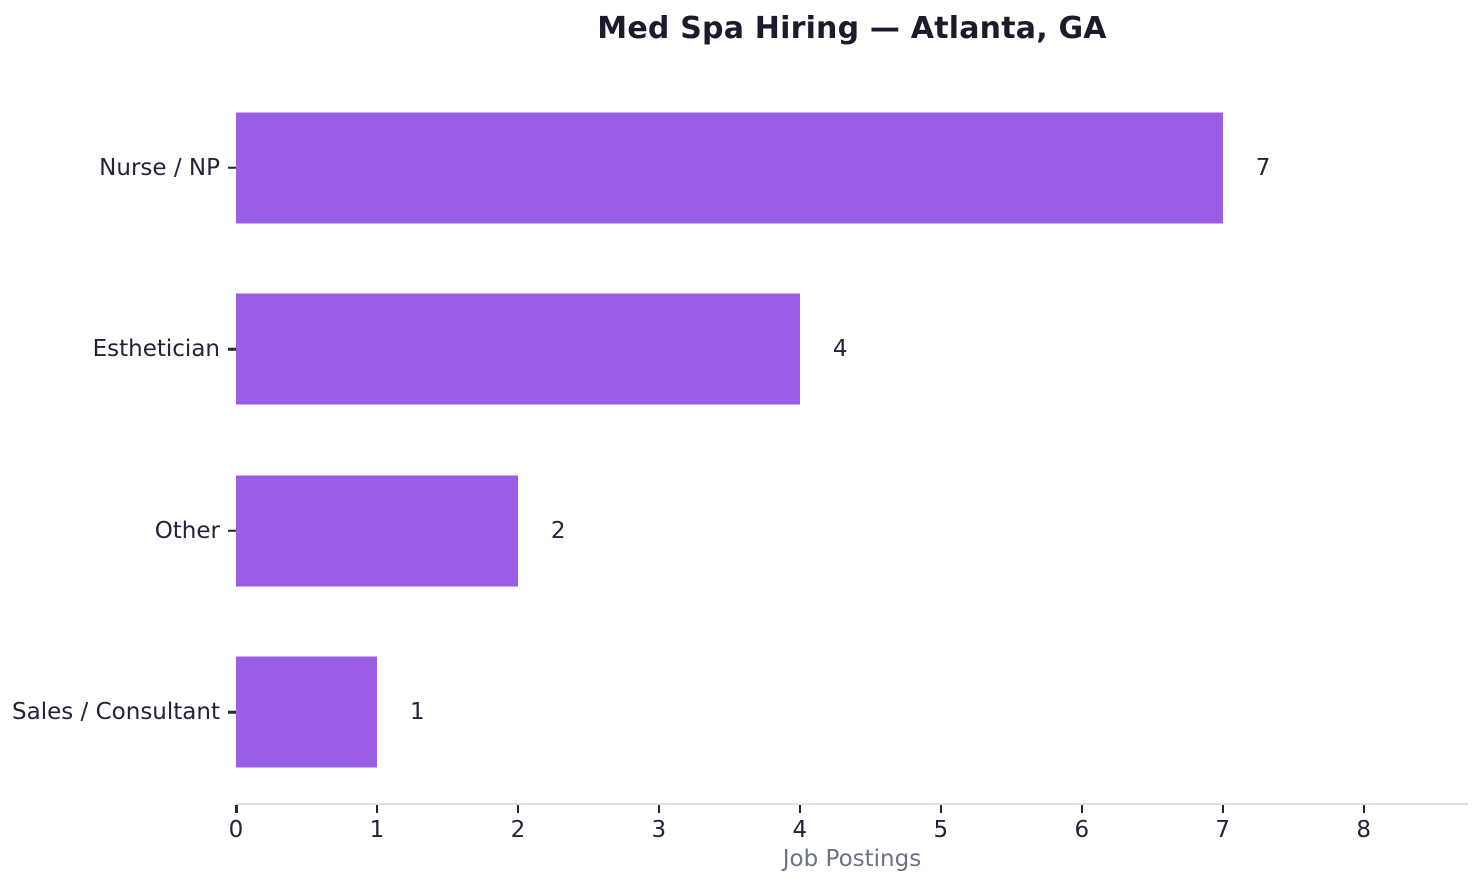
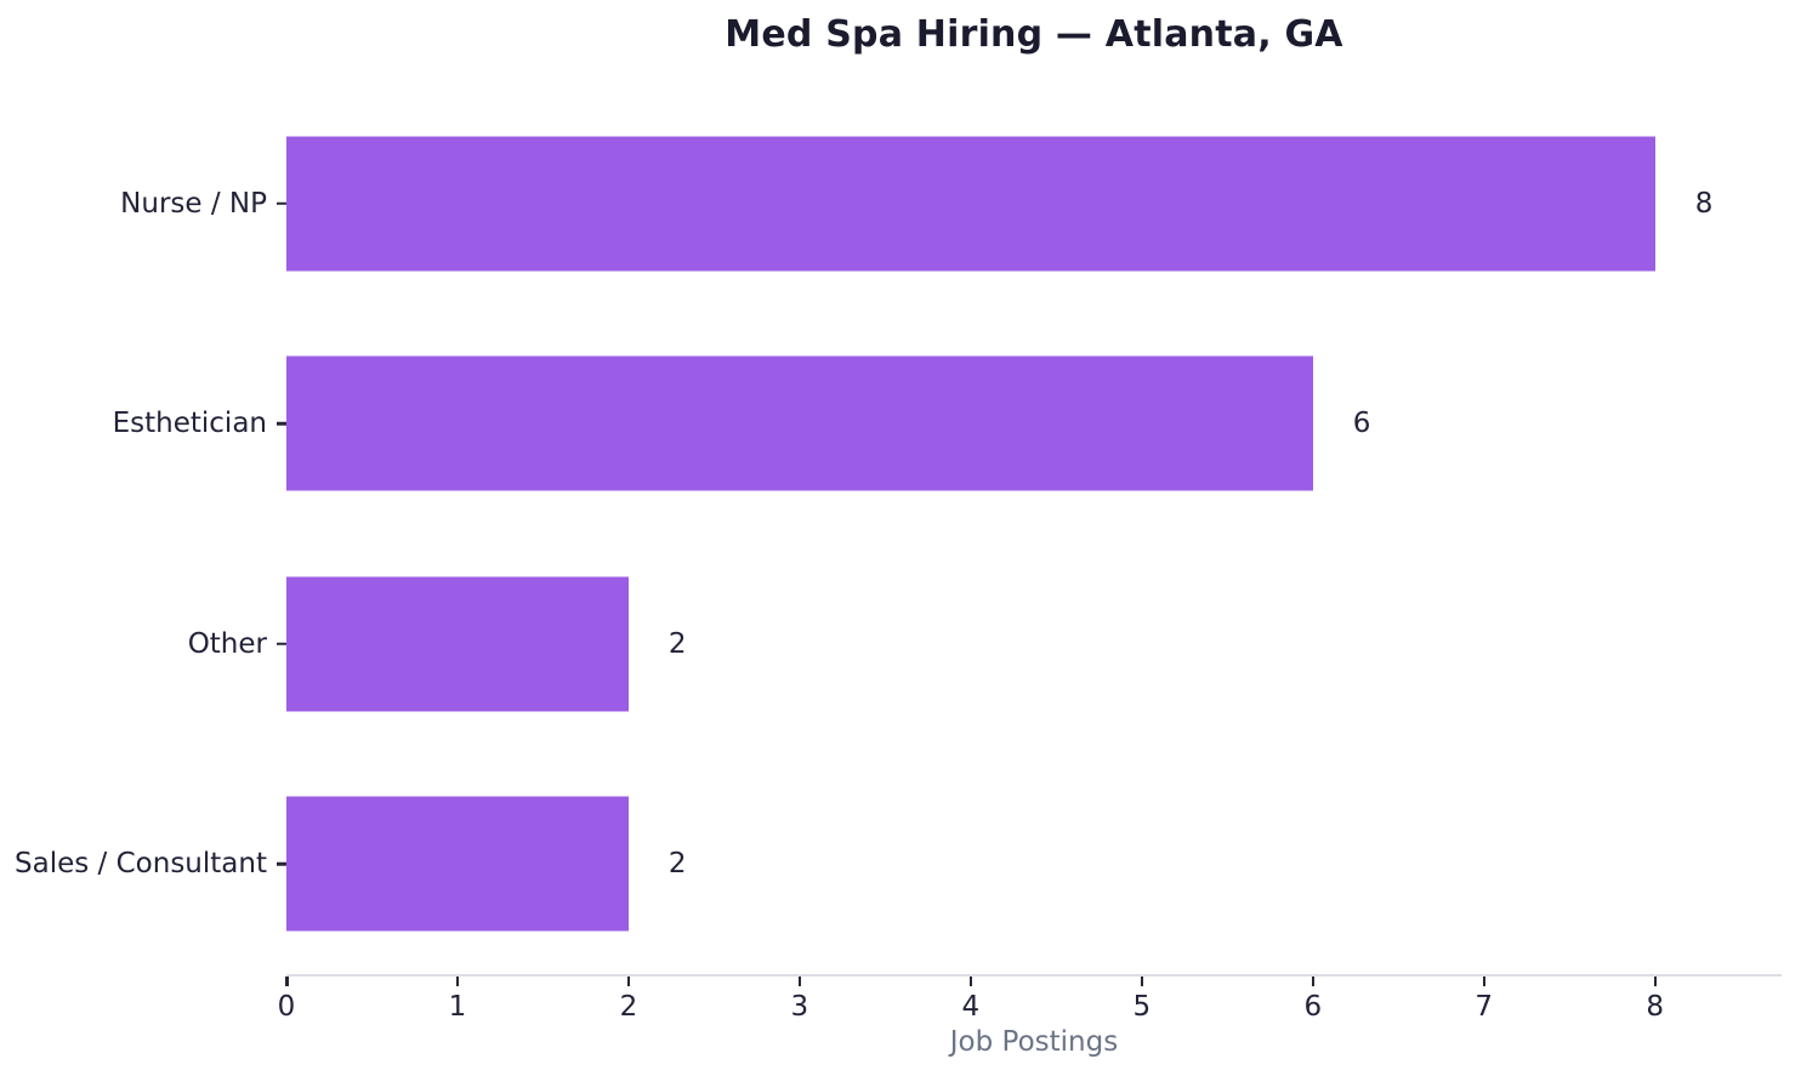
Nurse / NP: 7 -> 8
Esthetician: 4 -> 6
Sales / Consultant: 1 -> 2
